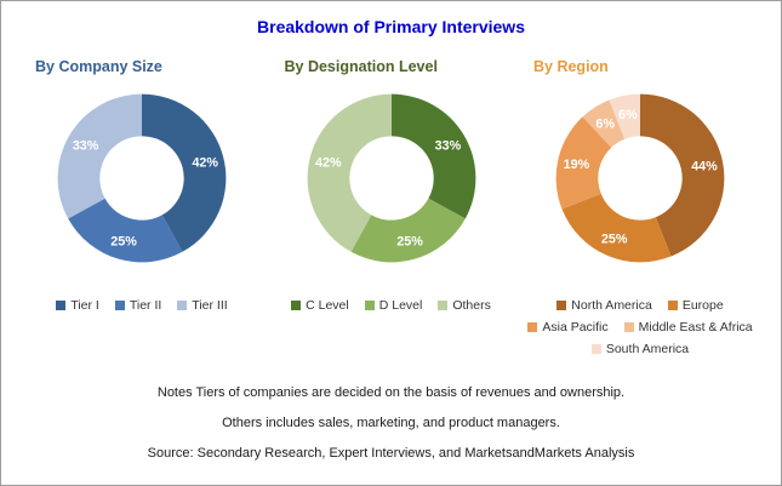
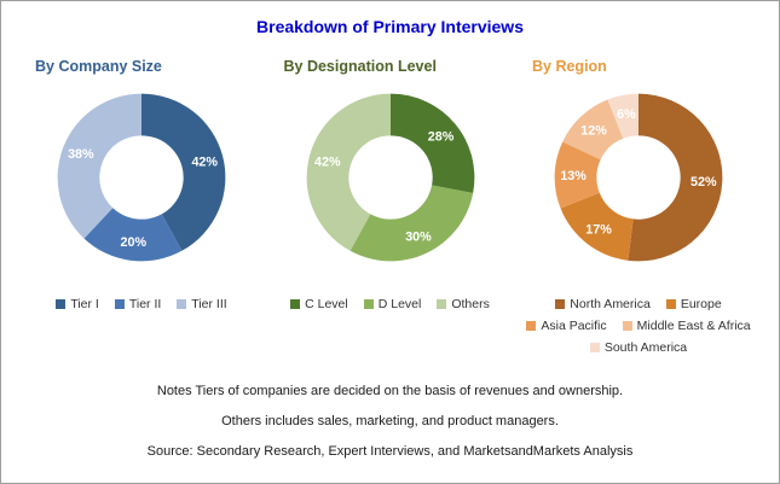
By Company Size/Tier II: 25% -> 20%
By Company Size/Tier III: 33% -> 38%
By Designation Level/C Level: 33% -> 28%
By Designation Level/D Level: 25% -> 30%
By Region/North America: 44% -> 52%
By Region/Europe: 25% -> 17%
By Region/Asia Pacific: 19% -> 13%
By Region/Middle East & Africa: 6% -> 12%
